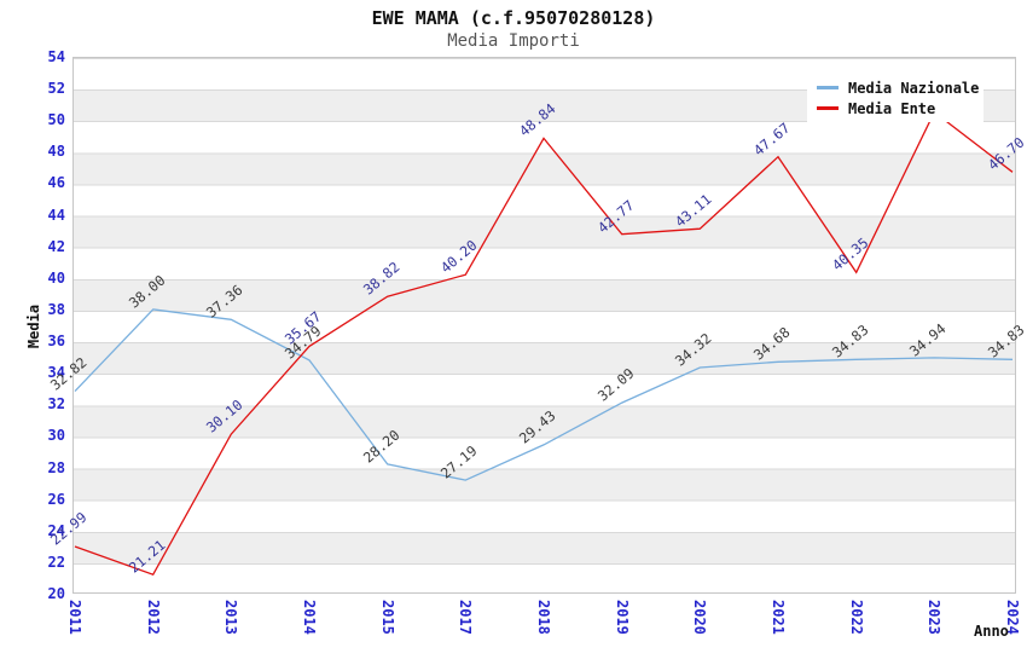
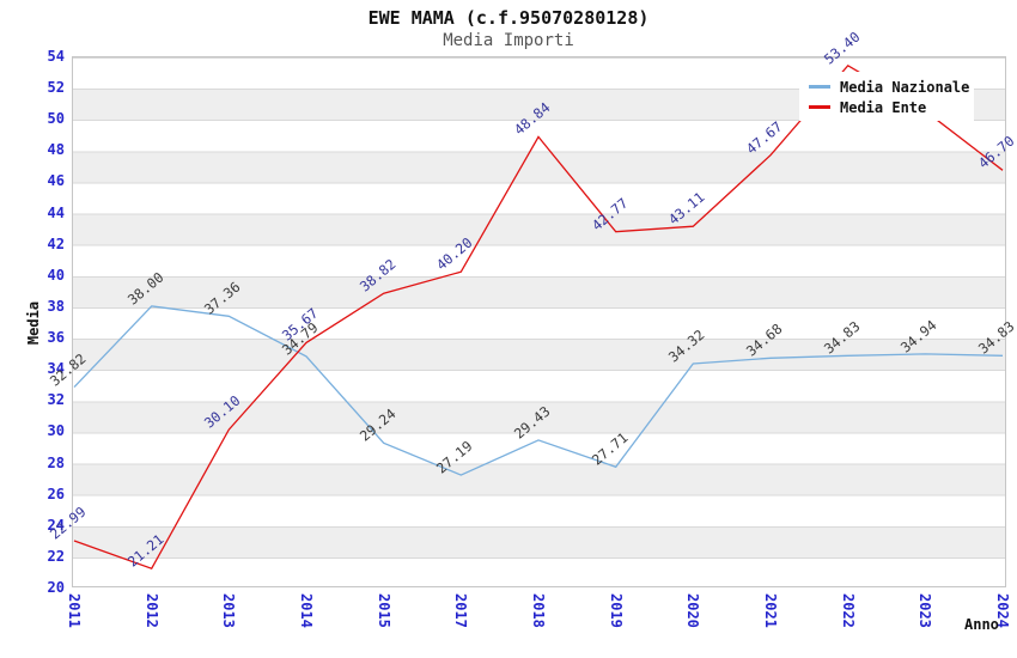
Media Nazionale/2015: 28.20 -> 29.24
Media Nazionale/2019: 32.09 -> 27.71
Media Ente/2022: 40.35 -> 53.40
